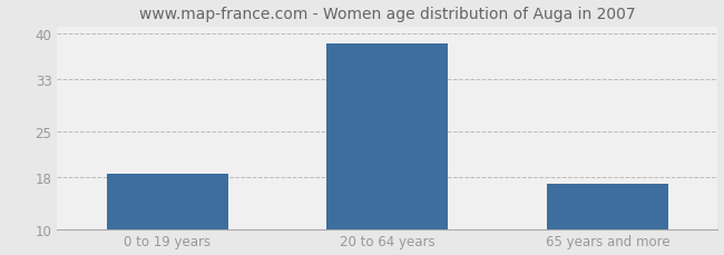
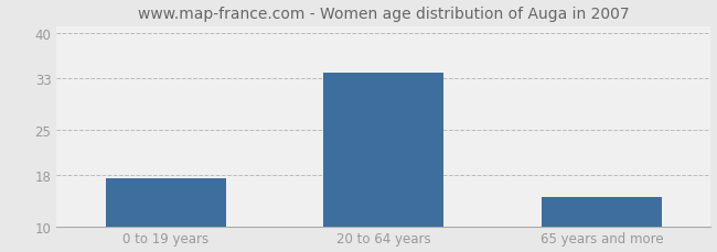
0 to 19 years: 18.5 -> 17.4
20 to 64 years: 38.5 -> 33.8
65 years and more: 17.0 -> 14.6
